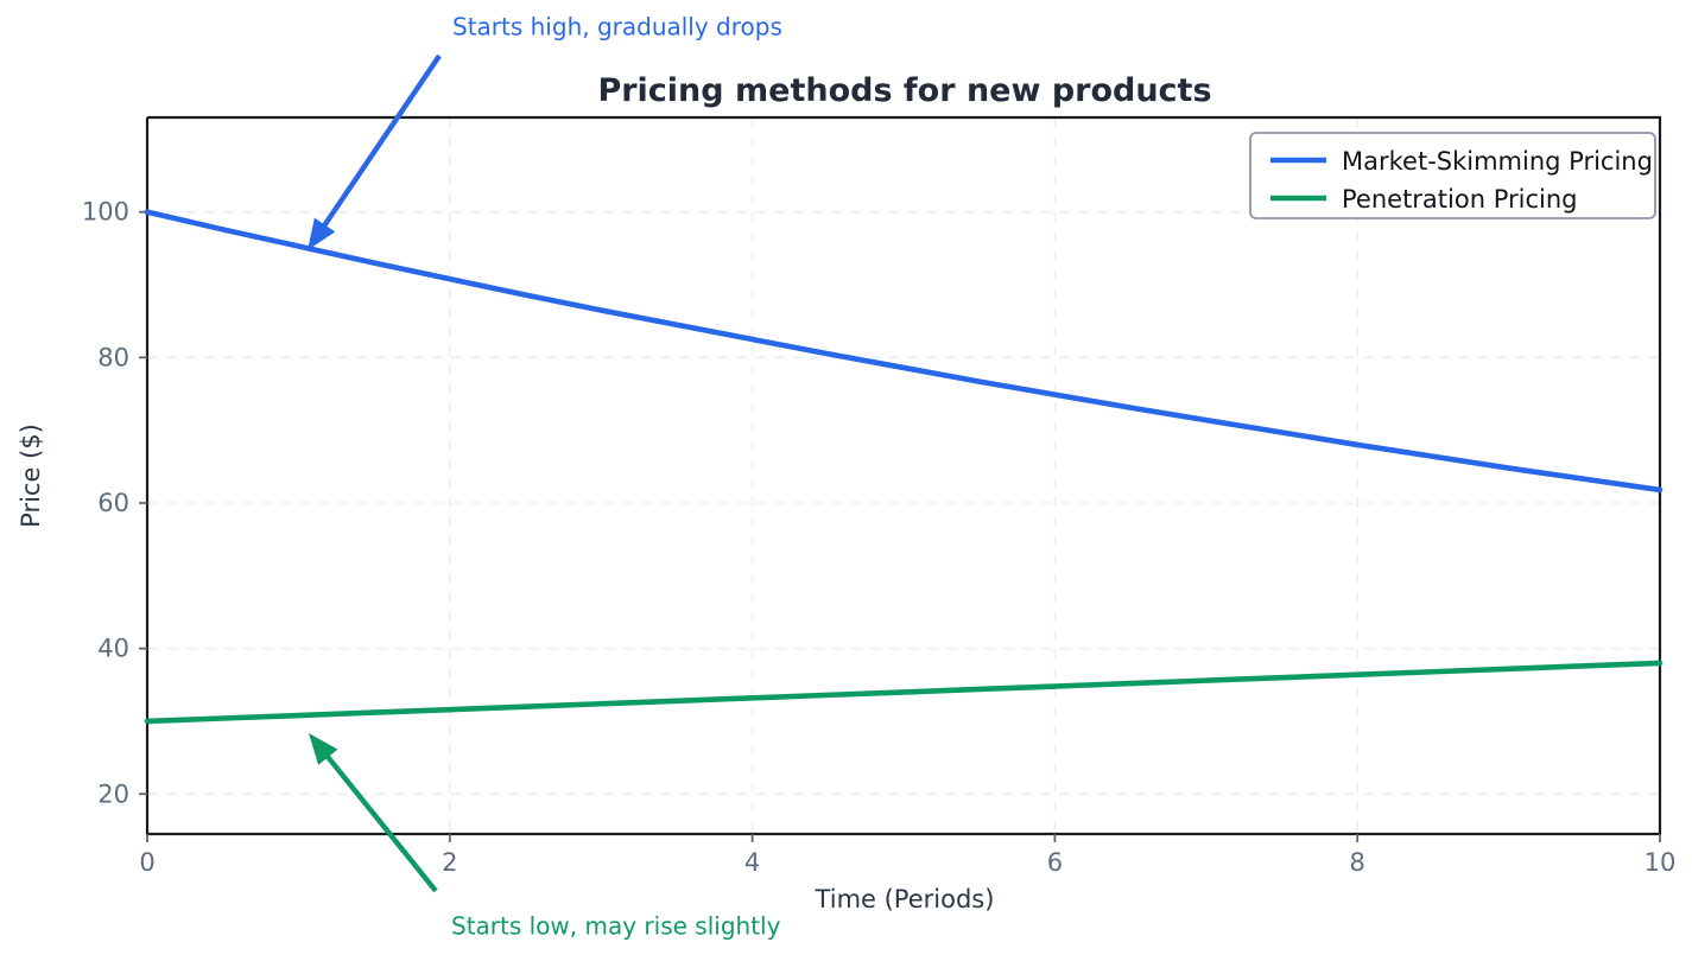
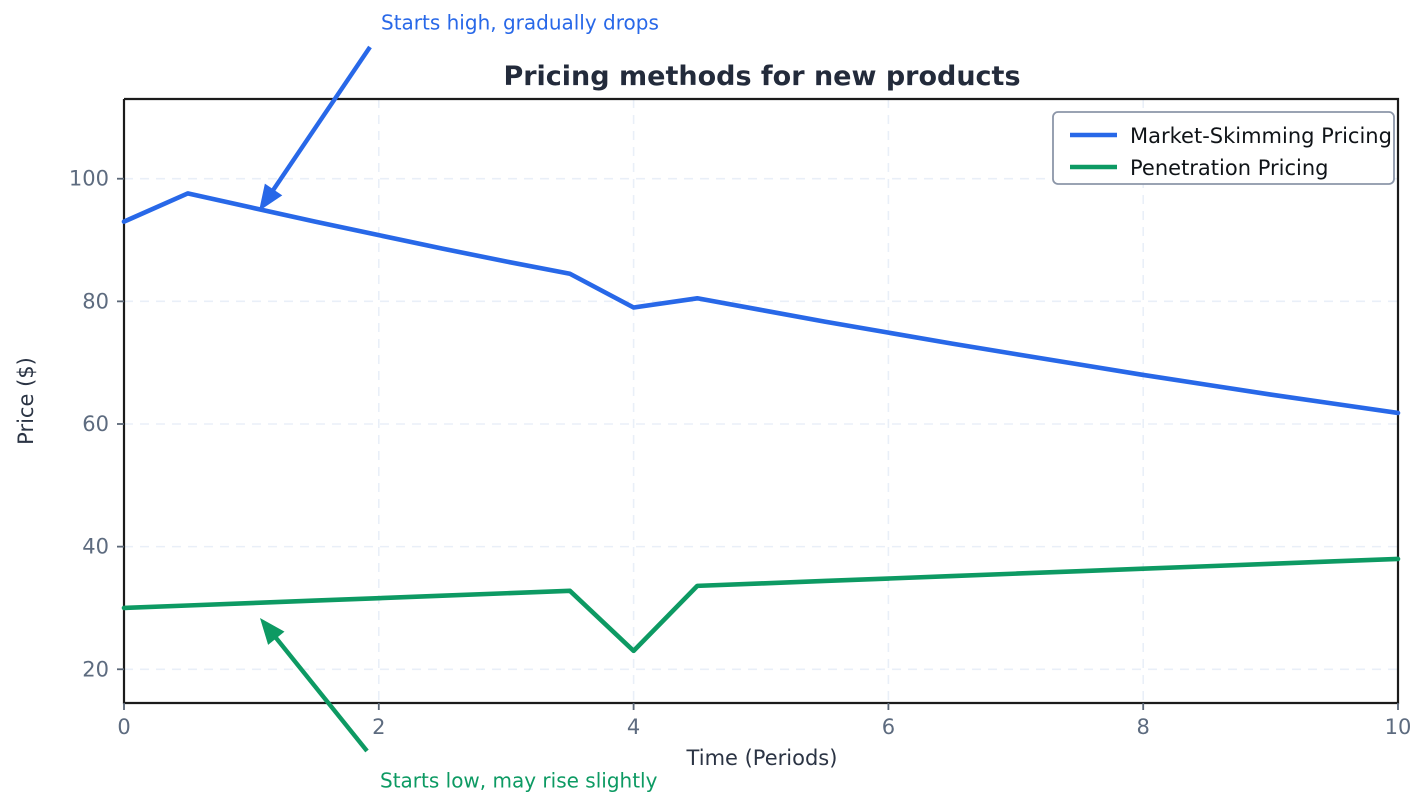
Market-Skimming Pricing/0: 100 -> 93
Market-Skimming Pricing/4: 82 -> 79
Penetration Pricing/4: 33 -> 23
